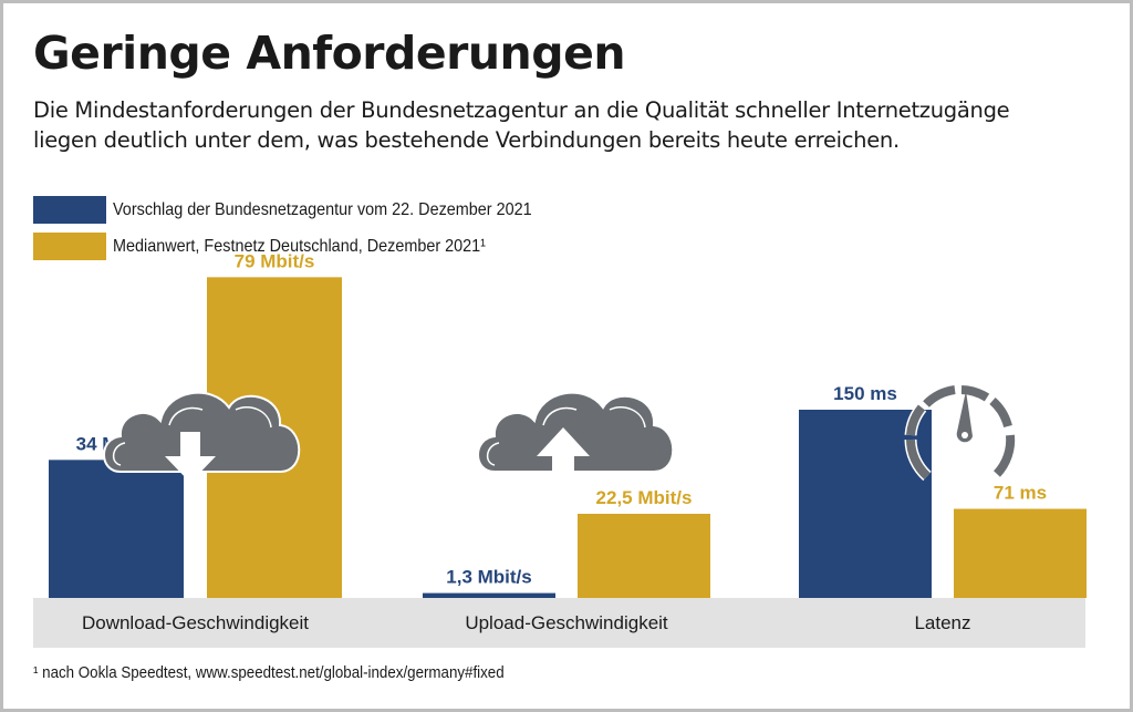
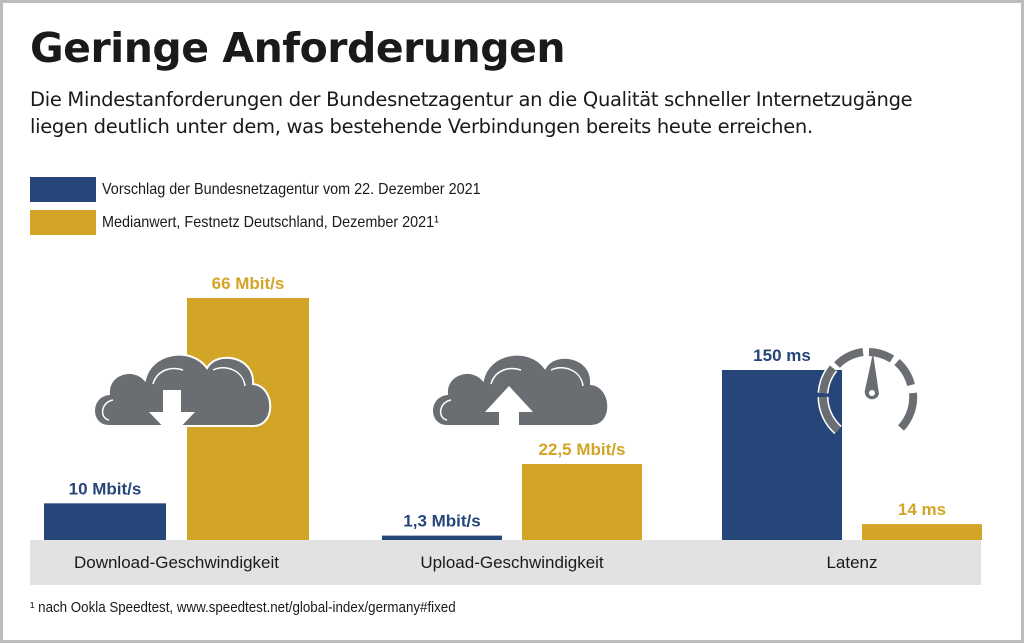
Vorschlag der Bundesnetzagentur vom 22. Dezember 2021/Download-Geschwindigkeit: 34 -> 10
Medianwert, Festnetz Deutschland, Dezember 2021¹/Download-Geschwindigkeit: 79 -> 66
Medianwert, Festnetz Deutschland, Dezember 2021¹/Latenz: 71 -> 14
